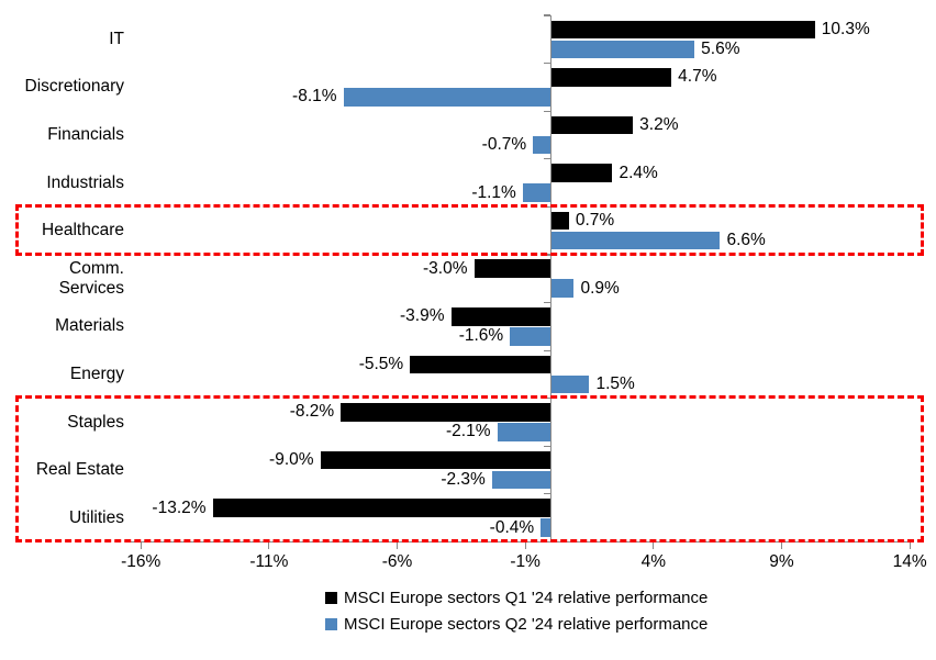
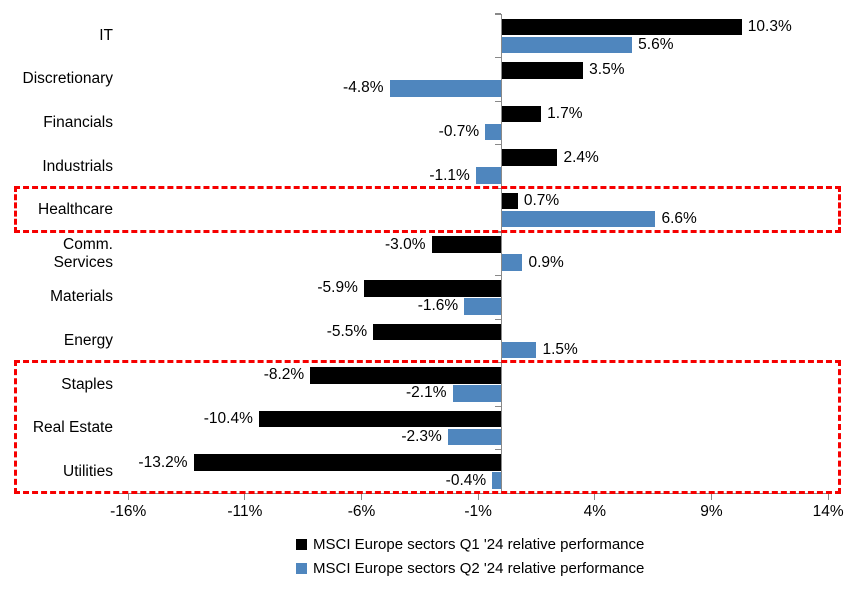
MSCI Europe sectors Q1 '24 relative performance/Discretionary: 4.7% -> 3.5%
MSCI Europe sectors Q2 '24 relative performance/Discretionary: -8.1% -> -4.8%
MSCI Europe sectors Q1 '24 relative performance/Financials: 3.2% -> 1.7%
MSCI Europe sectors Q1 '24 relative performance/Materials: -3.9% -> -5.9%
MSCI Europe sectors Q1 '24 relative performance/Real Estate: -9.0% -> -10.4%
